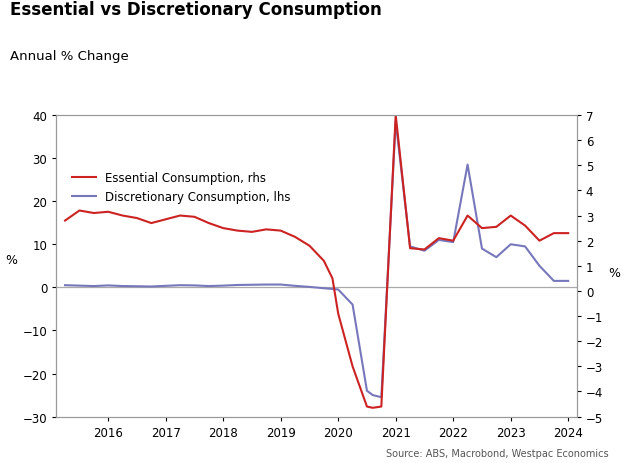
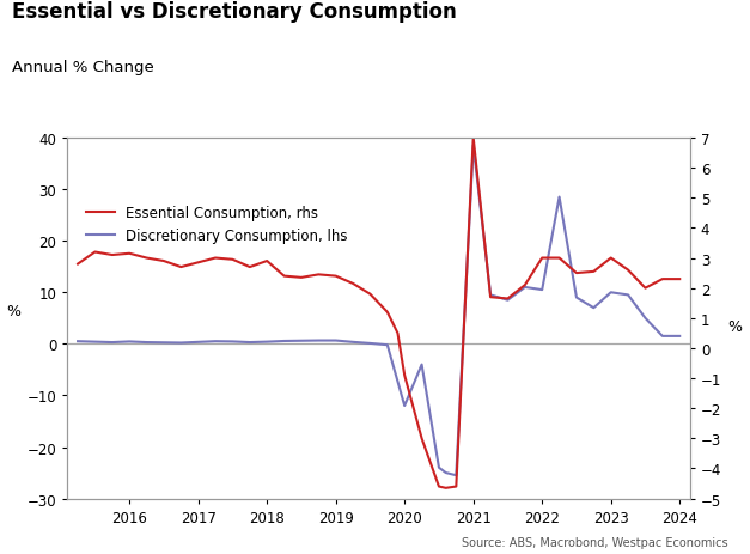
Essential Consumption, rhs/2018: 2.50 -> 2.90
Discretionary Consumption, lhs/2020: -0.5 -> -12.0
Essential Consumption, rhs/2022: 2.00 -> 3.00
